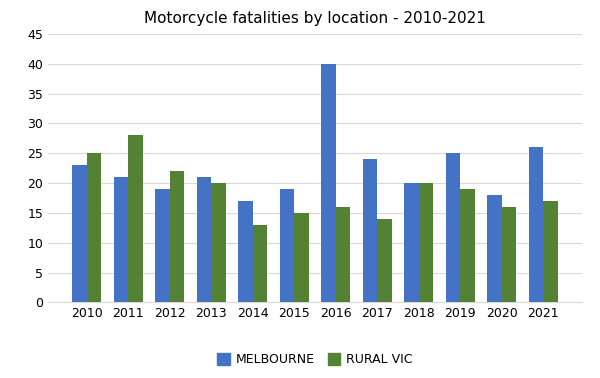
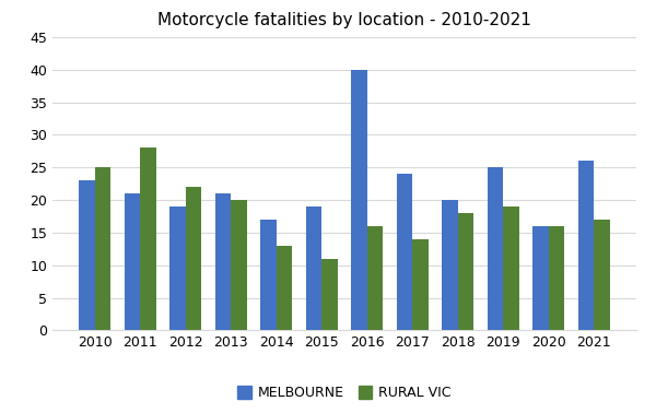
RURAL VIC/2015: 15 -> 11
RURAL VIC/2018: 20 -> 18
MELBOURNE/2020: 18 -> 16
